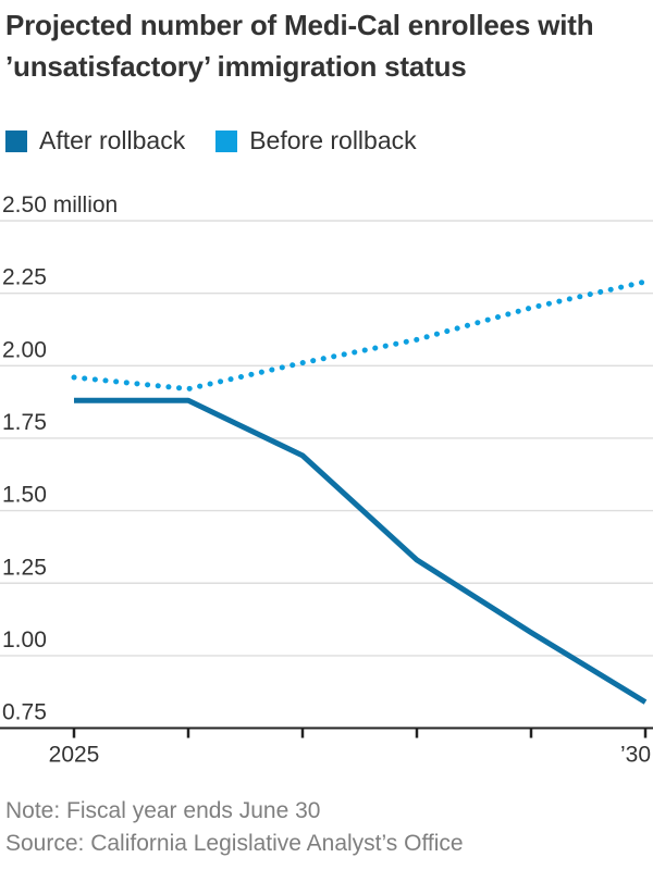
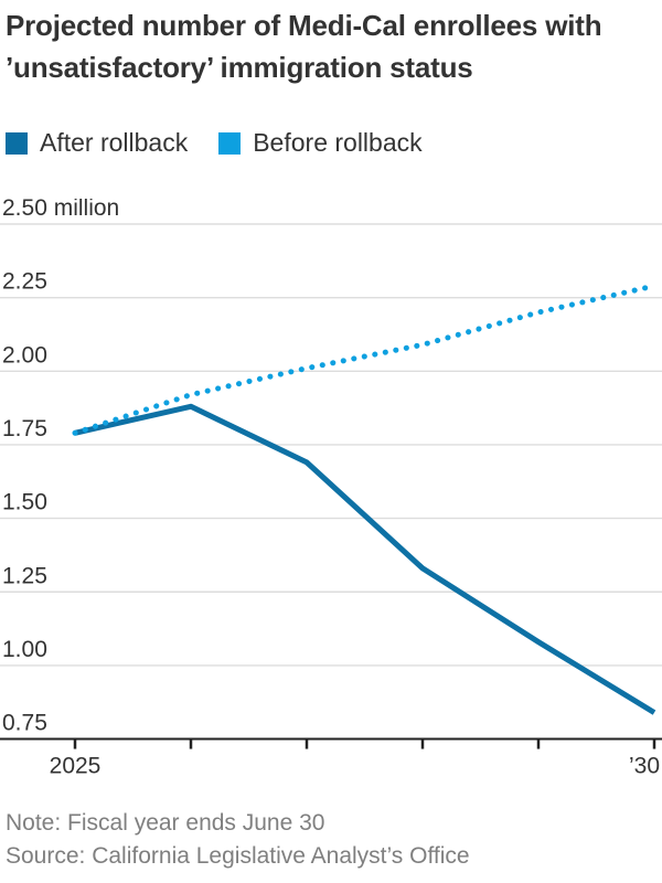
After rollback/2025: 1.88 -> 1.79
Before rollback/2025: 1.96 -> 1.79
